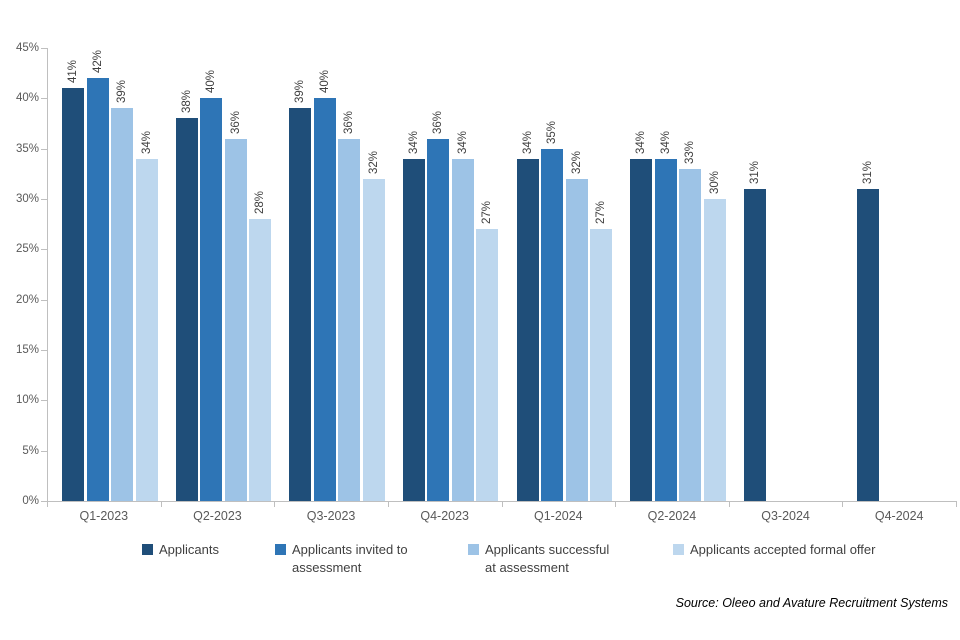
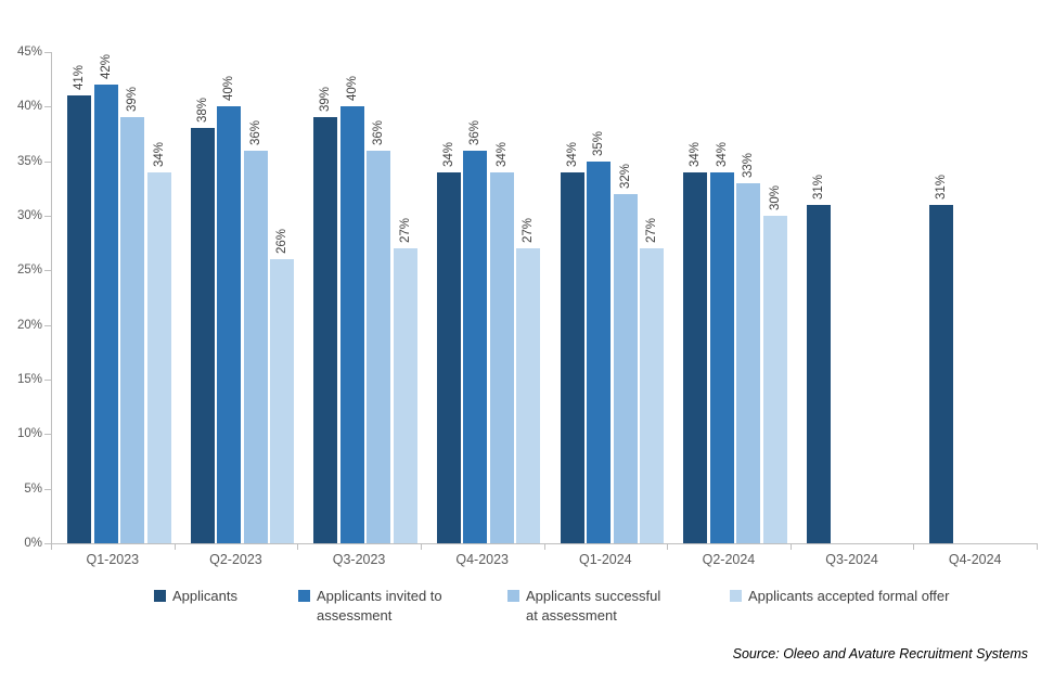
Applicants accepted formal offer/Q2-2023: 28% -> 26%
Applicants accepted formal offer/Q3-2023: 32% -> 27%
